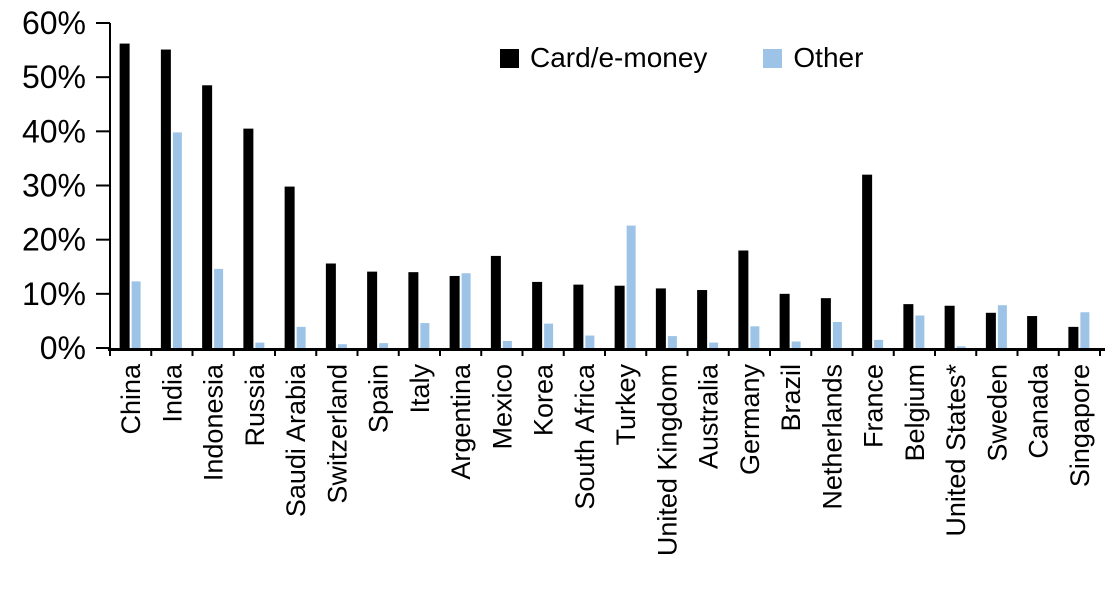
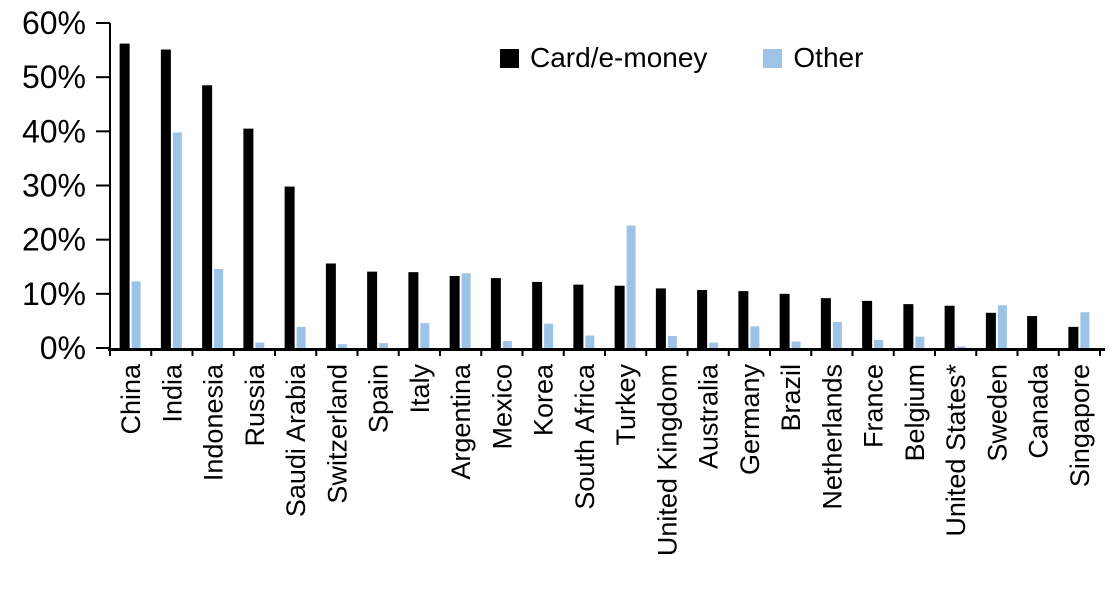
Card/e-money/Mexico: 17% -> 13%
Card/e-money/Germany: 18% -> 10%
Card/e-money/France: 32% -> 9%
Other/Belgium: 6% -> 2%
